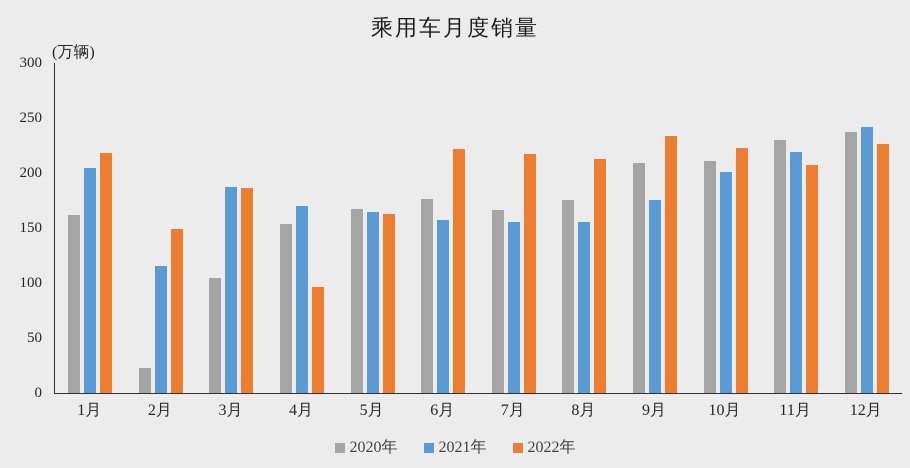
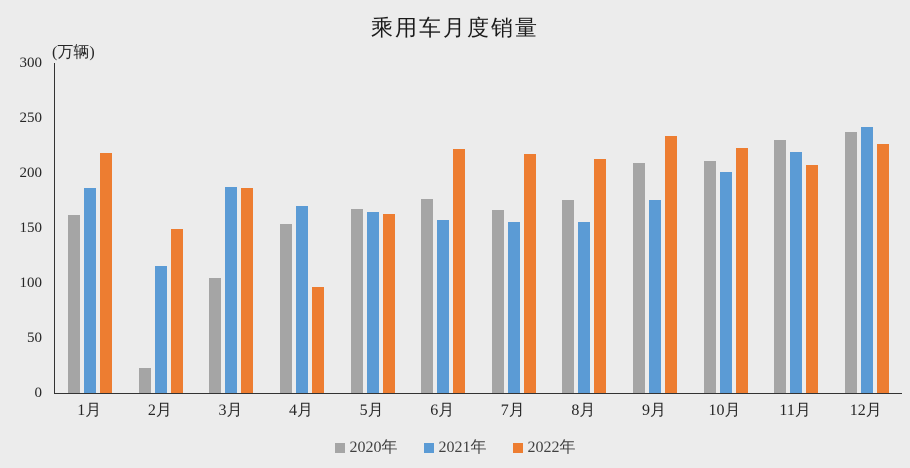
2021年/1月: 204 -> 186
